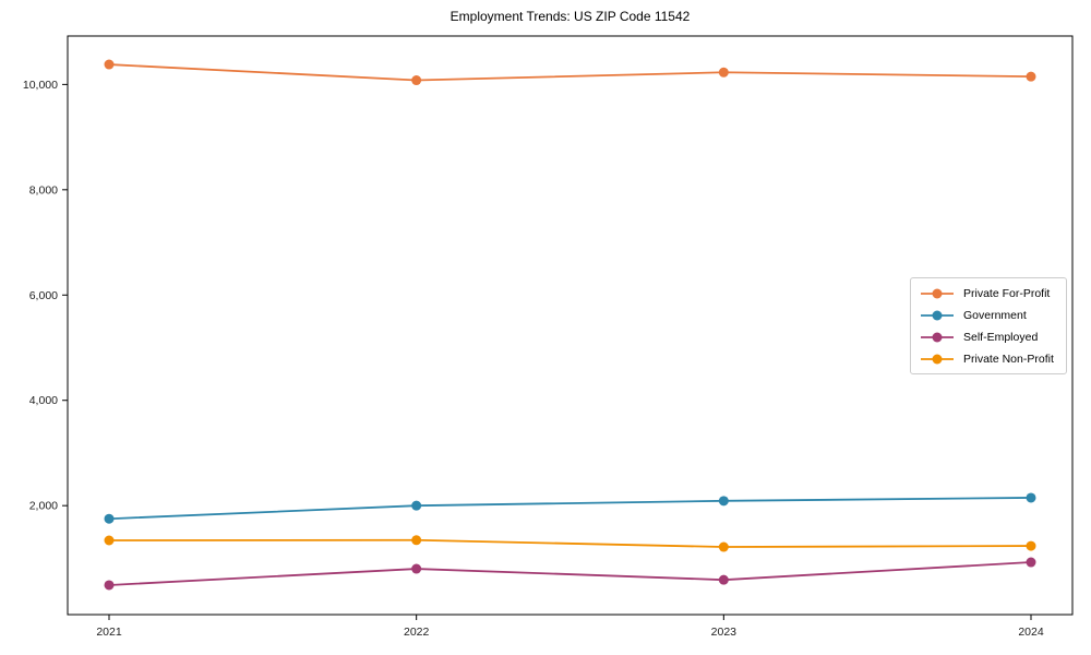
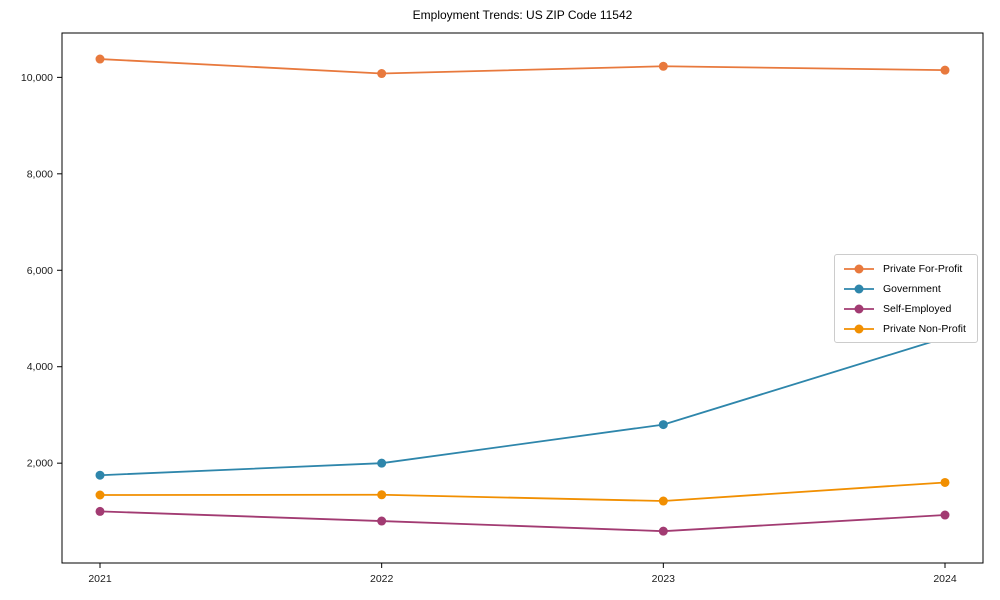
Self-Employed/2021: 500 -> 1000
Government/2023: 2100 -> 2800
Government/2024: 2200 -> 4600
Private Non-Profit/2024: 1200 -> 1600
